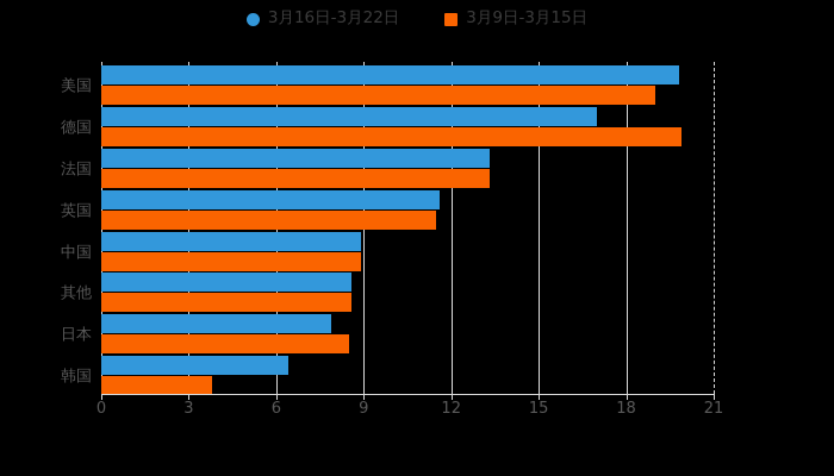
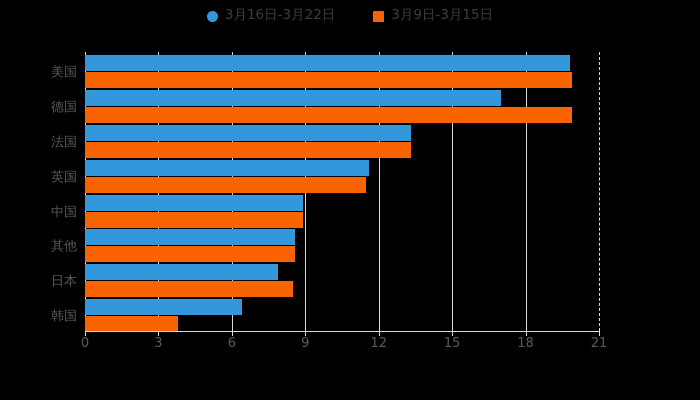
3月9日-3月15日/美国: 19.0 -> 19.9
